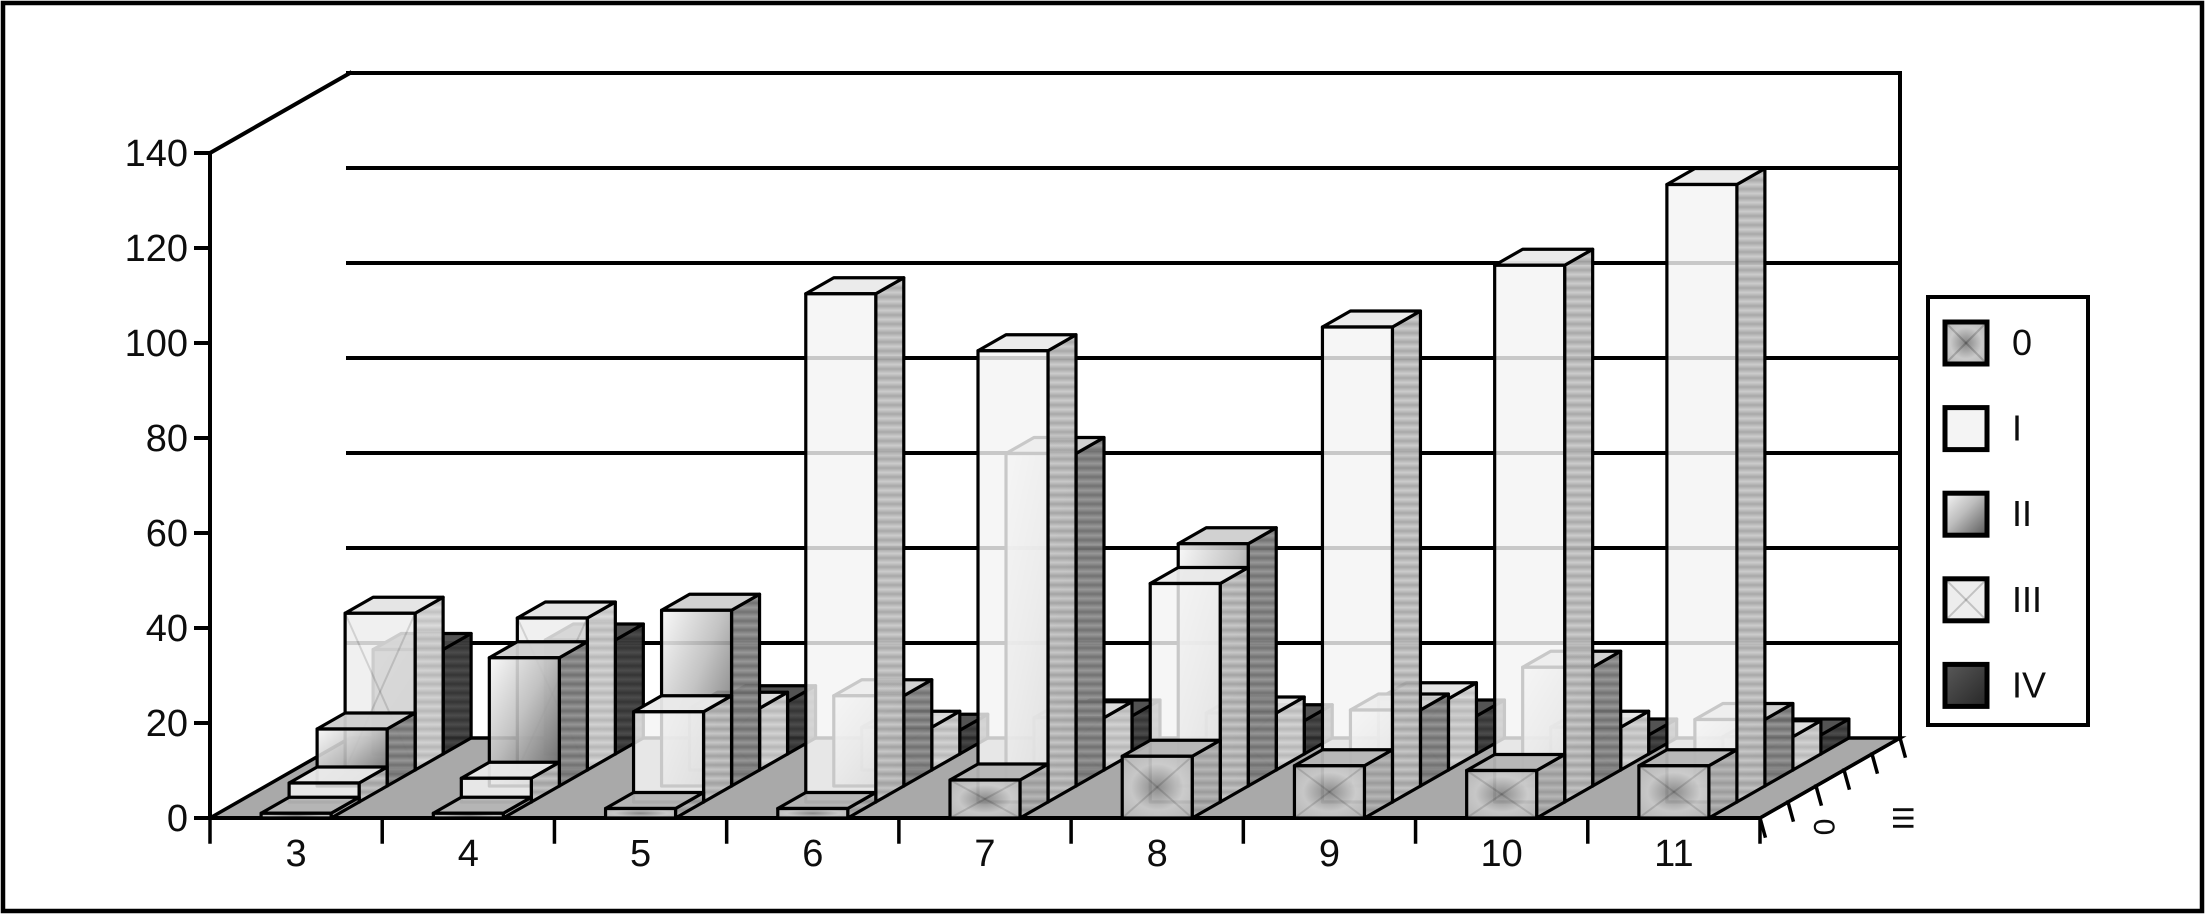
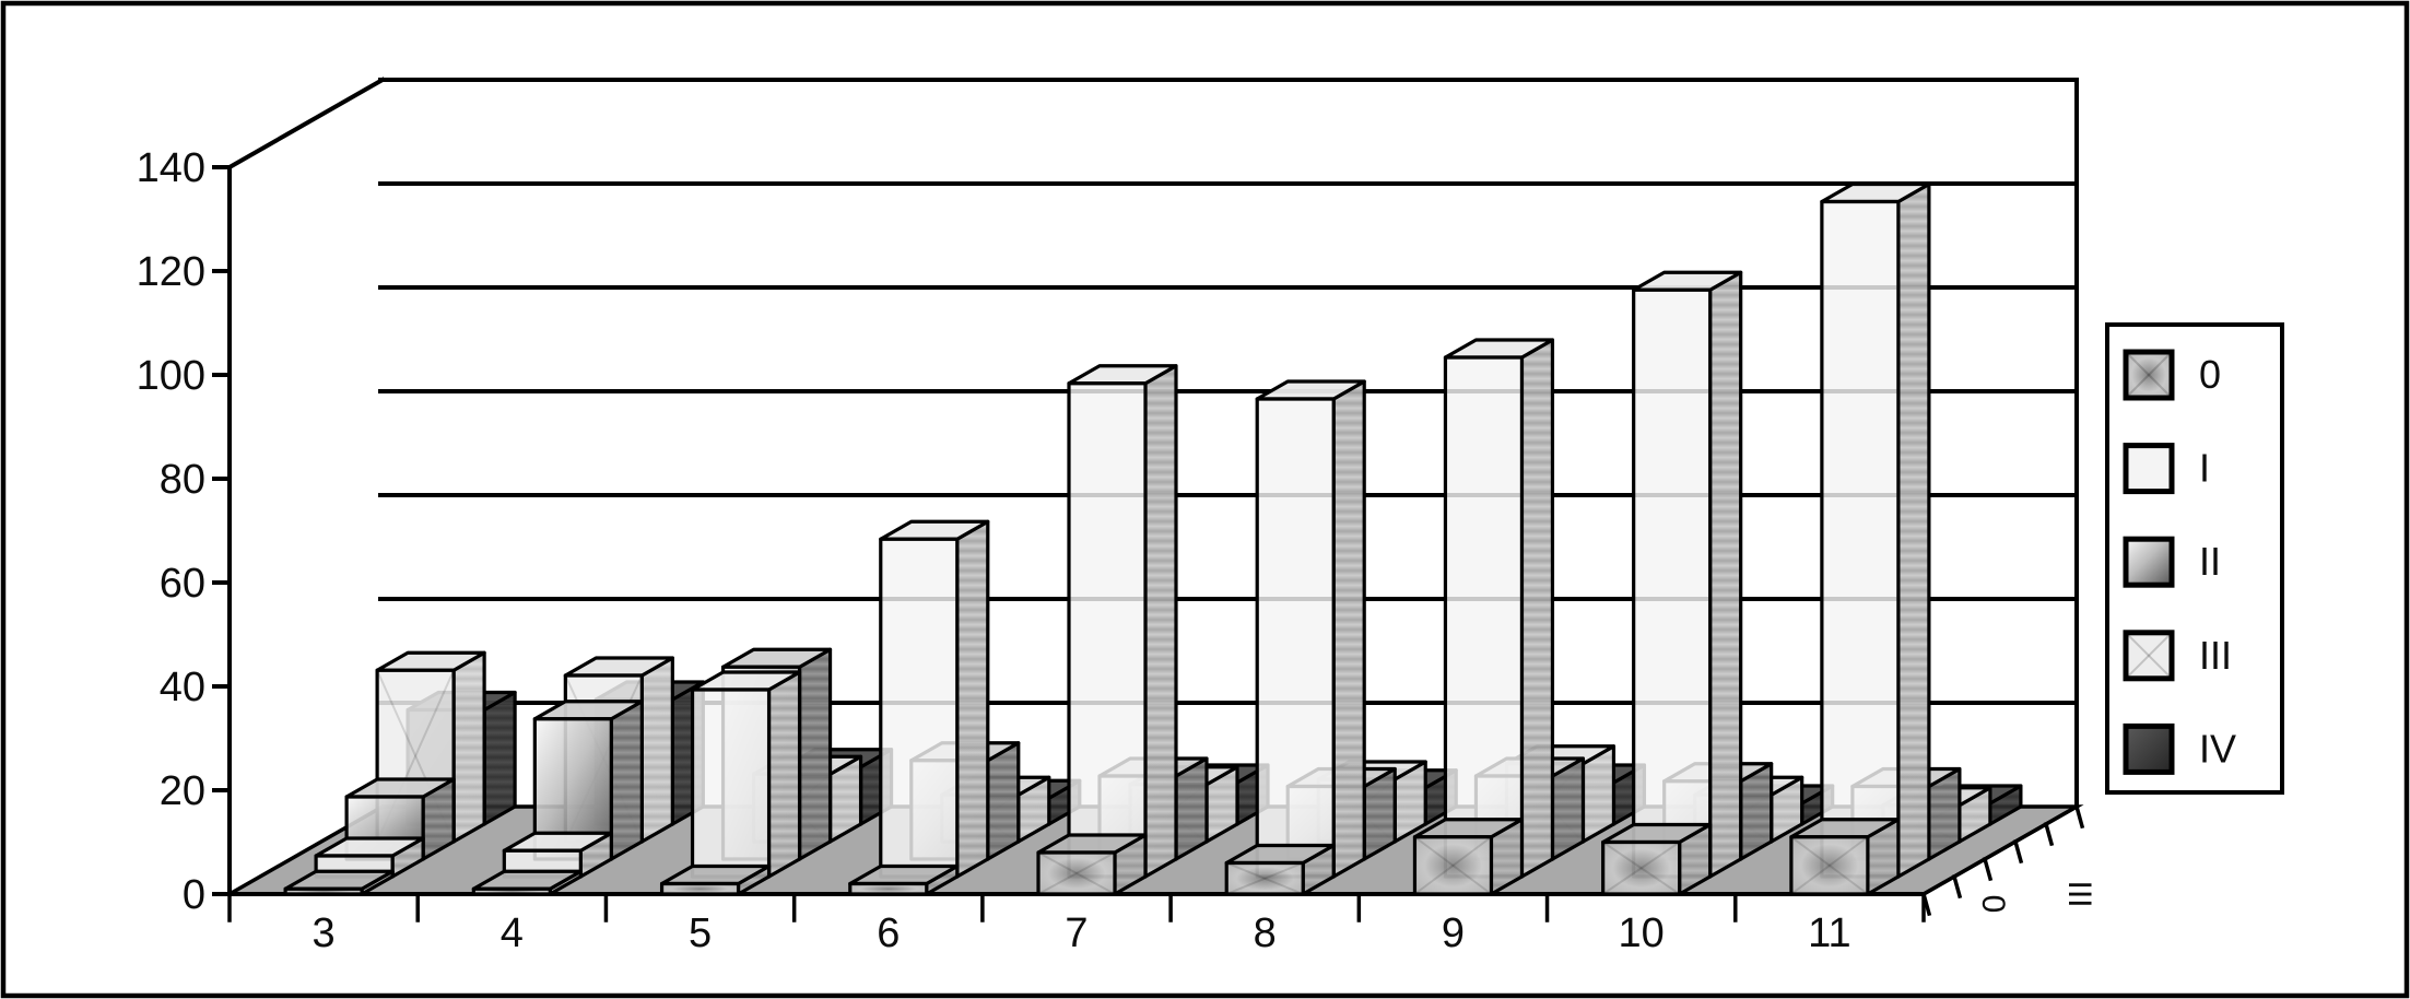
I/5: 19 -> 36
I/6: 107 -> 65
II/7: 70 -> 16
0/8: 13 -> 6
I/8: 46 -> 92
II/8: 51 -> 14
II/10: 25 -> 15
